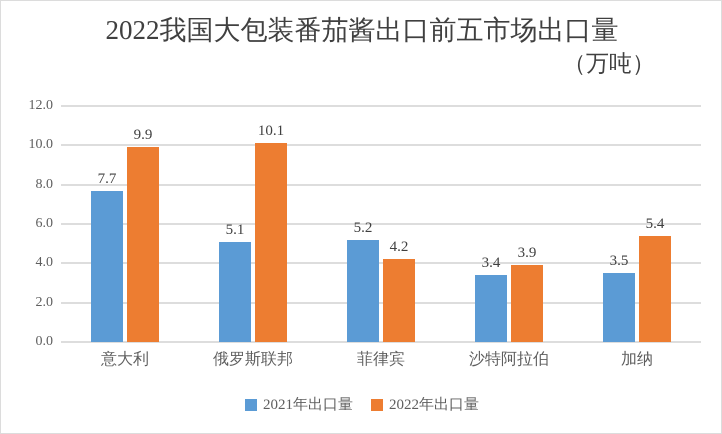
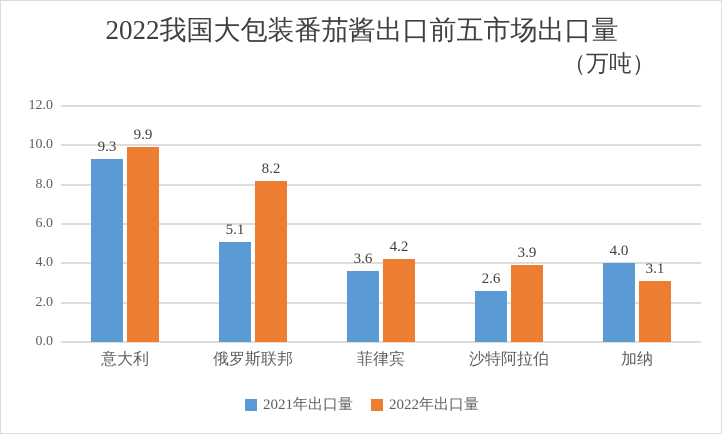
2021年出口量/意大利: 7.7 -> 9.3
2022年出口量/俄罗斯联邦: 10.1 -> 8.2
2021年出口量/菲律宾: 5.2 -> 3.6
2021年出口量/沙特阿拉伯: 3.4 -> 2.6
2021年出口量/加纳: 3.5 -> 4.0
2022年出口量/加纳: 5.4 -> 3.1
